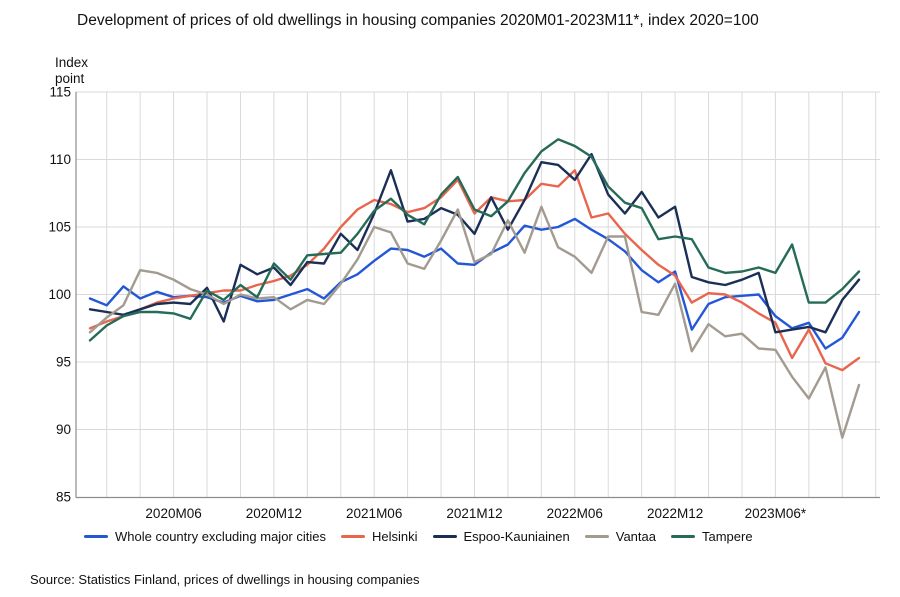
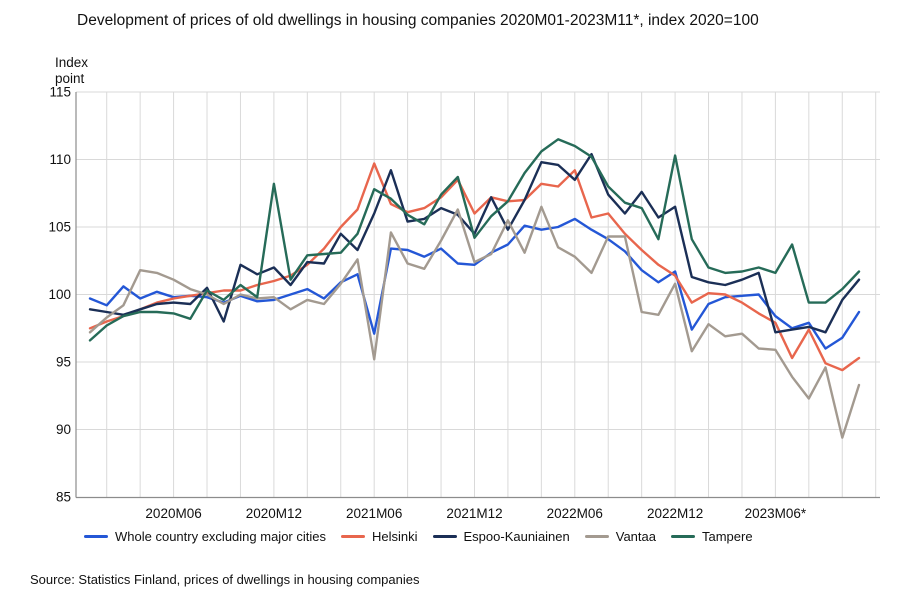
Tampere/2020M12: 102.3 -> 108.2
Whole country excluding major cities/2021M06: 102.5 -> 97.1
Helsinki/2021M06: 107.0 -> 109.7
Vantaa/2021M06: 105.0 -> 95.2
Tampere/2021M06: 106.2 -> 107.8
Tampere/2021M12: 106.3 -> 104.2
Tampere/2022M12: 104.3 -> 110.3
